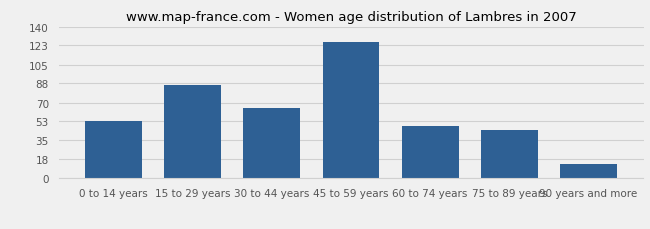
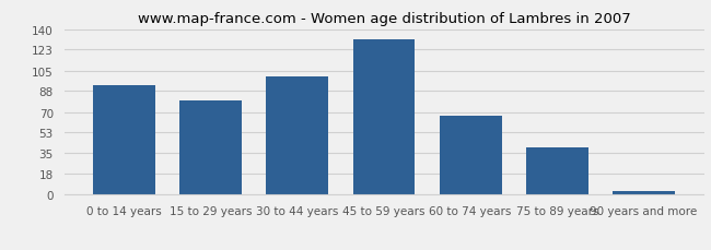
0 to 14 years: 53 -> 93
15 to 29 years: 86 -> 80
30 to 44 years: 65 -> 100
45 to 59 years: 126 -> 131
60 to 74 years: 48 -> 67
75 to 89 years: 45 -> 40
90 years and more: 13 -> 3
